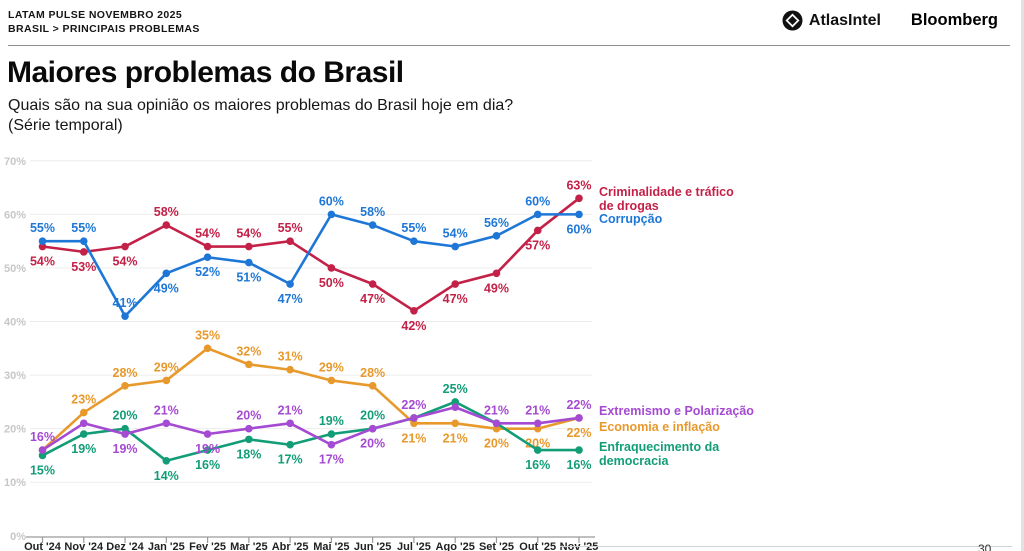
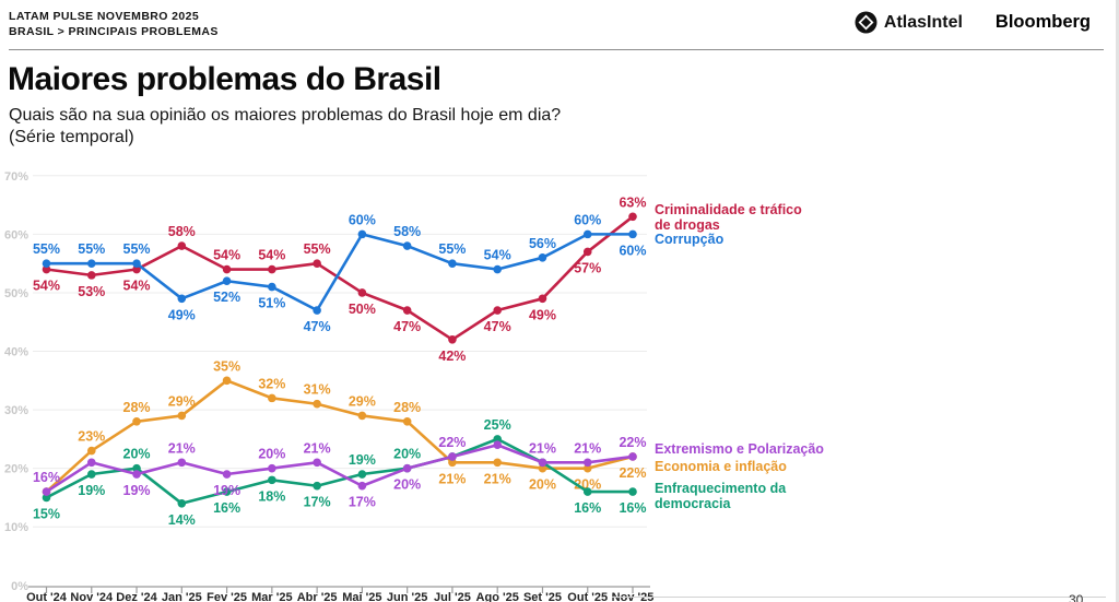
Corrupção/Dez '24: 41% -> 55%
